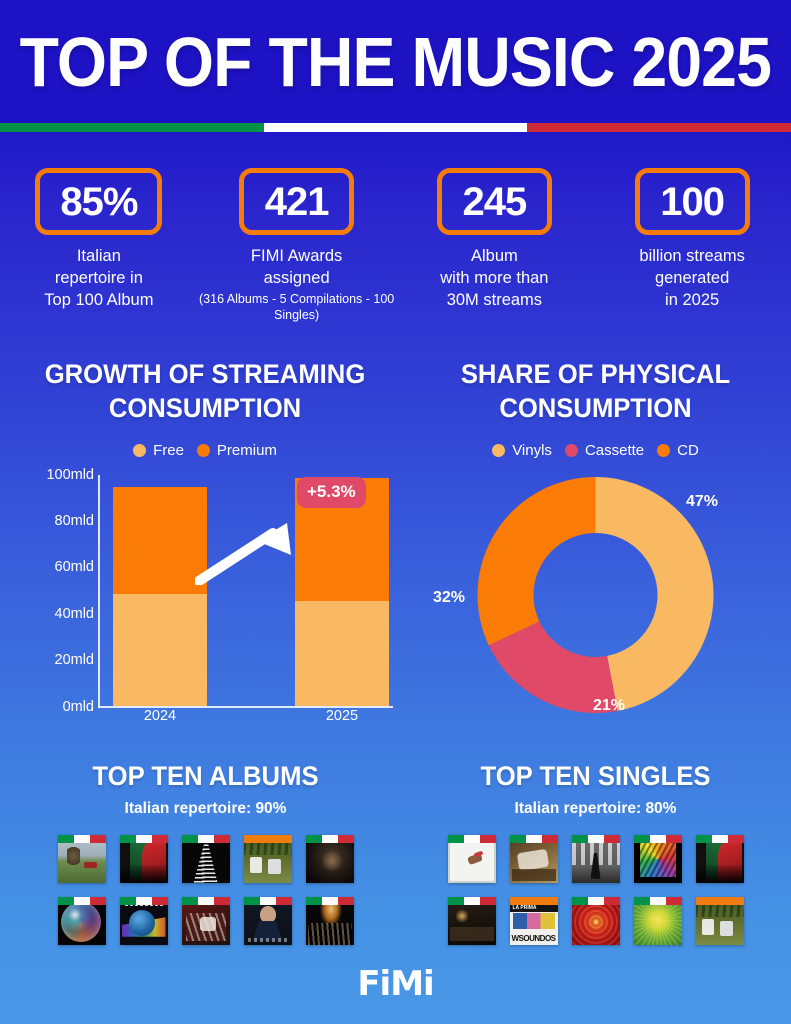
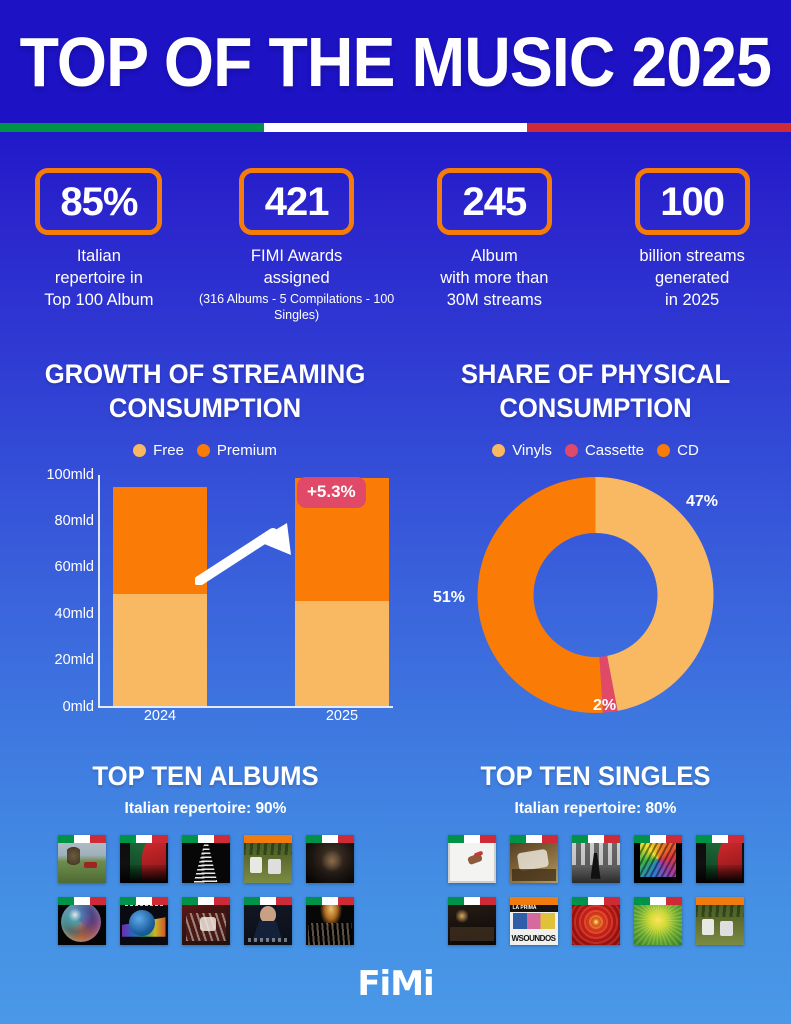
SHARE OF PHYSICAL CONSUMPTION/Cassette: 21% -> 2%
SHARE OF PHYSICAL CONSUMPTION/CD: 32% -> 51%
